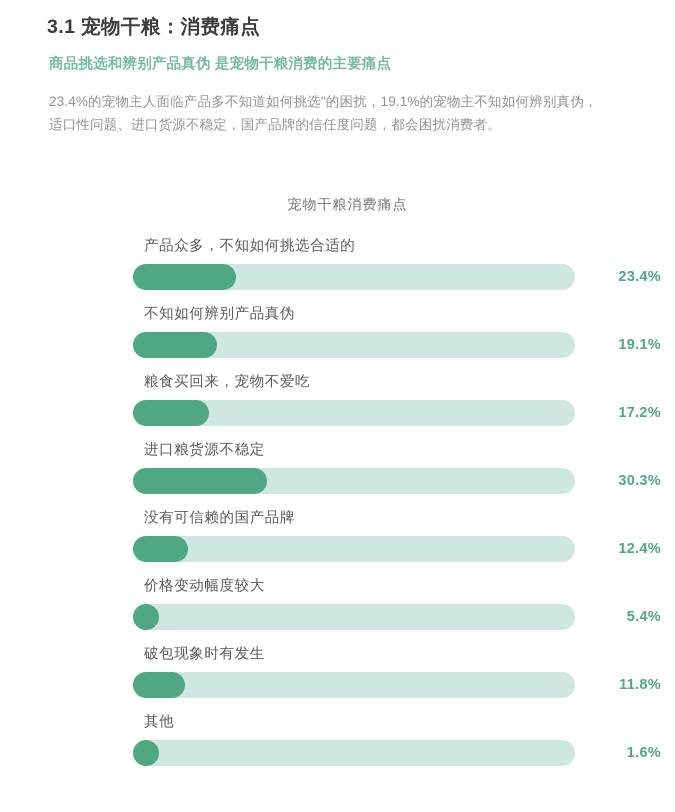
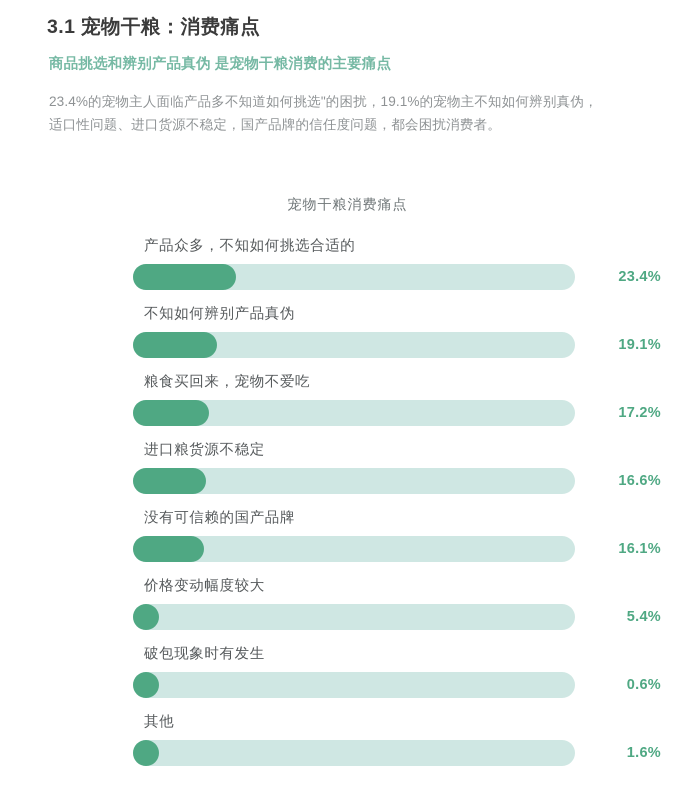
进口粮货源不稳定: 30.3% -> 16.6%
没有可信赖的国产品牌: 12.4% -> 16.1%
破包现象时有发生: 11.8% -> 0.6%
